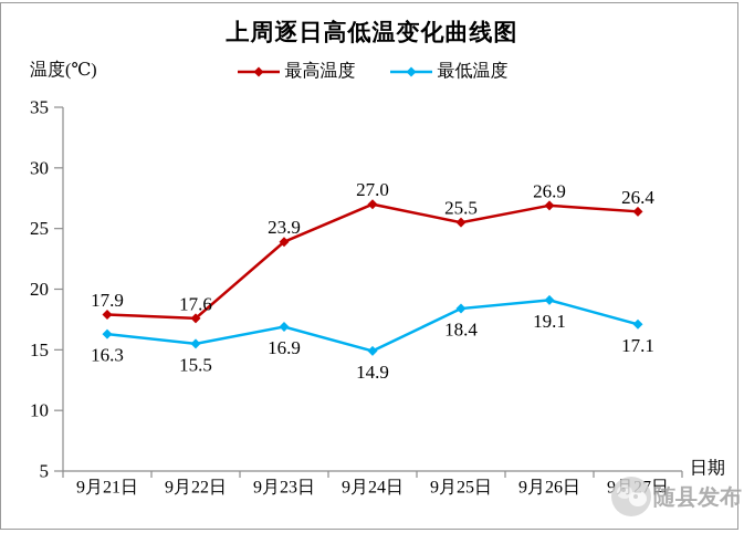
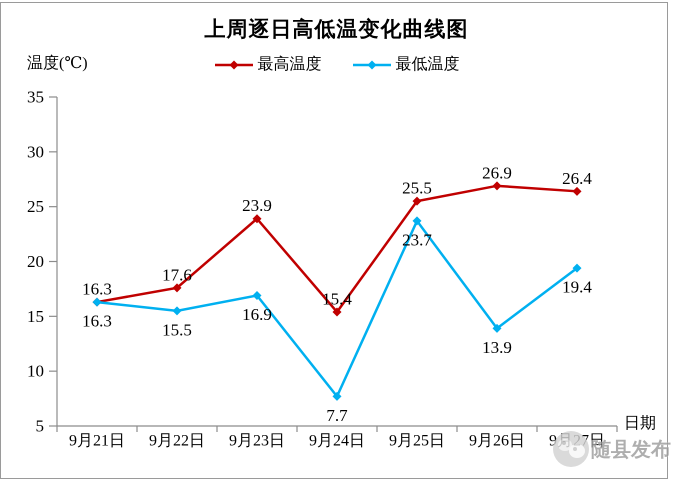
最高温度/9月21日: 17.9 -> 16.3
最高温度/9月24日: 27.0 -> 15.4
最低温度/9月24日: 14.9 -> 7.7
最低温度/9月25日: 18.4 -> 23.7
最低温度/9月26日: 19.1 -> 13.9
最低温度/9月27日: 17.1 -> 19.4
